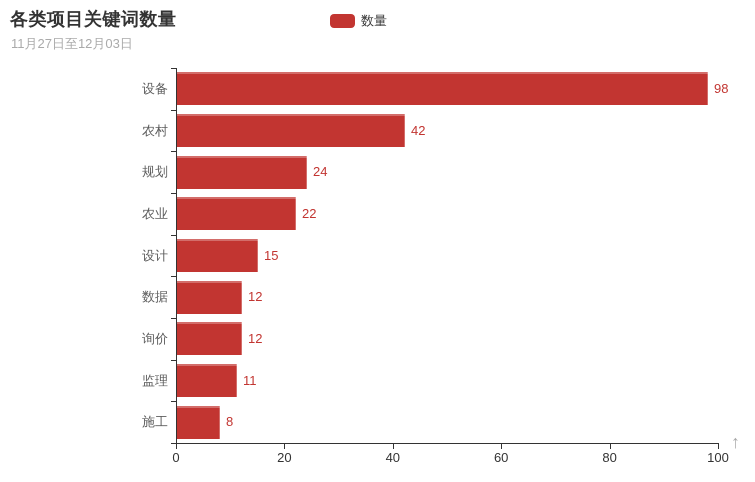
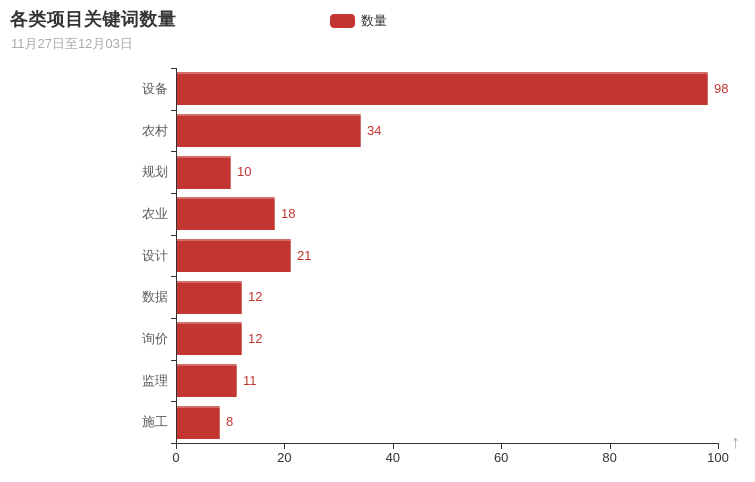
农村: 42 -> 34
规划: 24 -> 10
农业: 22 -> 18
设计: 15 -> 21
